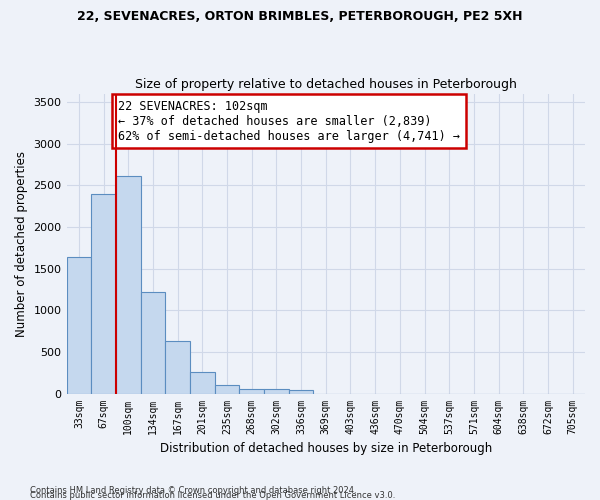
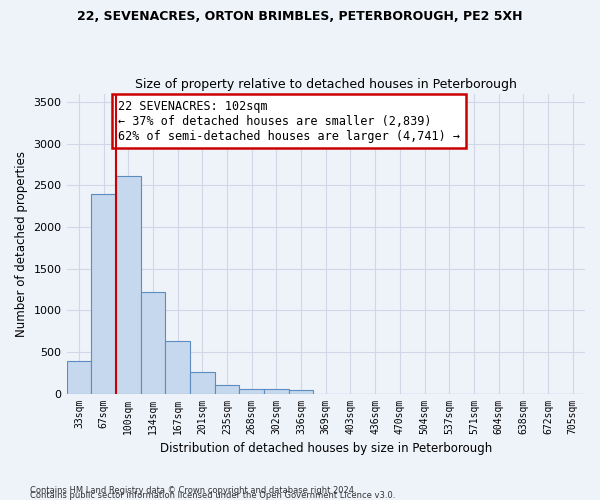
33sqm: 1640 -> 390
